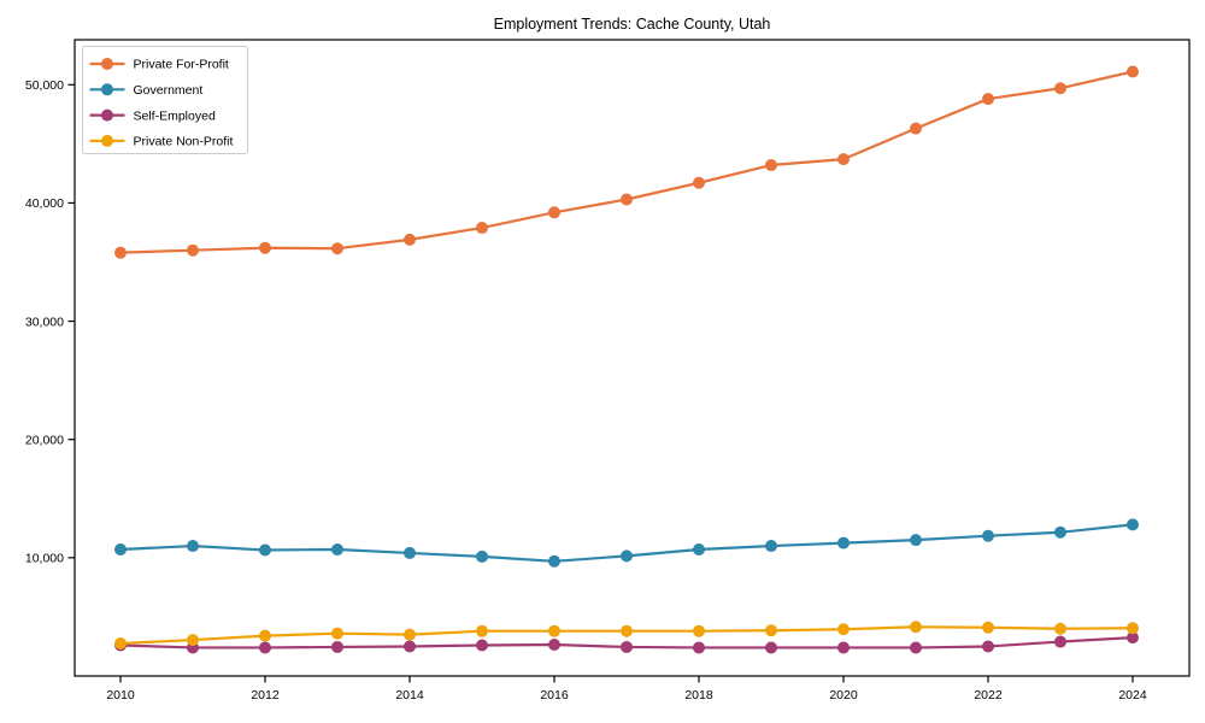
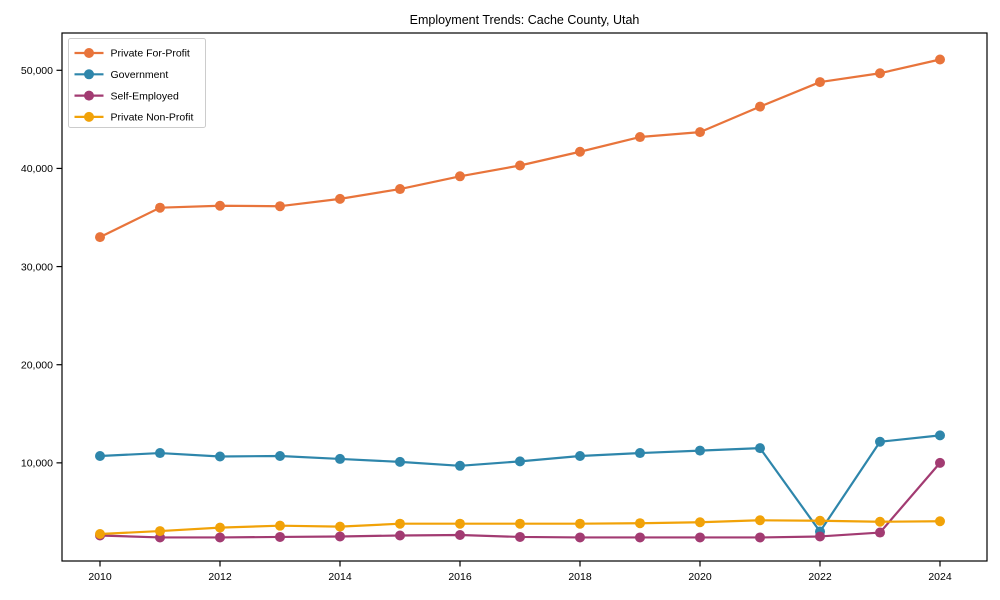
Private For-Profit/2010: 36000 -> 33000
Government/2022: 12000 -> 3000
Self-Employed/2024: 3000 -> 10000
